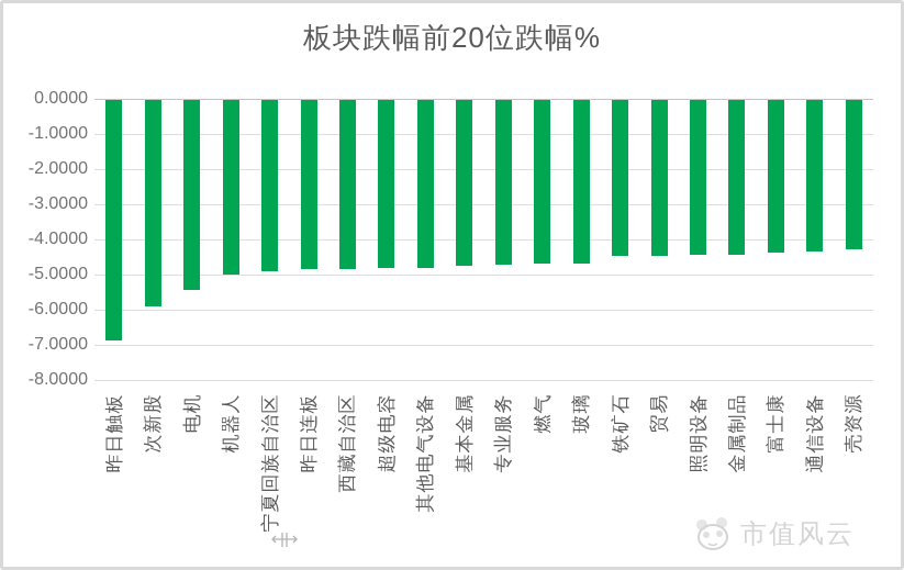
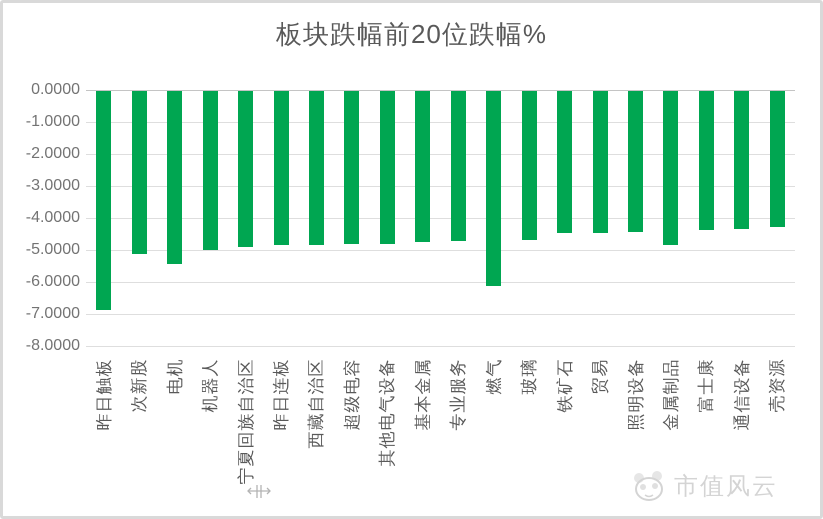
次新股: -5.9 -> -5.1
燃气: -4.7 -> -6.1
金属制品: -4.4 -> -4.8
